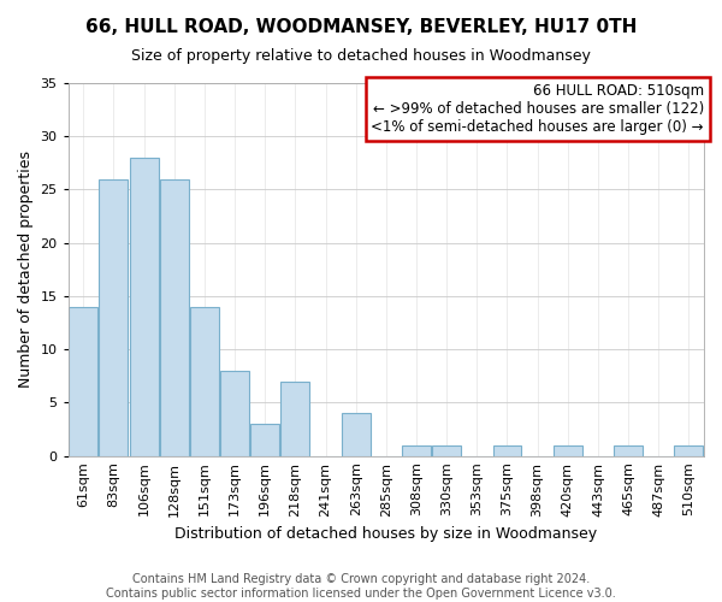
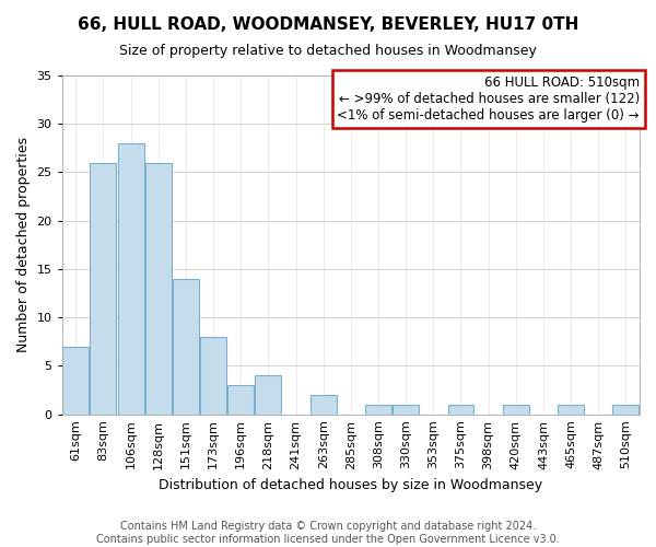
61sqm: 14 -> 7
218sqm: 7 -> 4
263sqm: 4 -> 2
